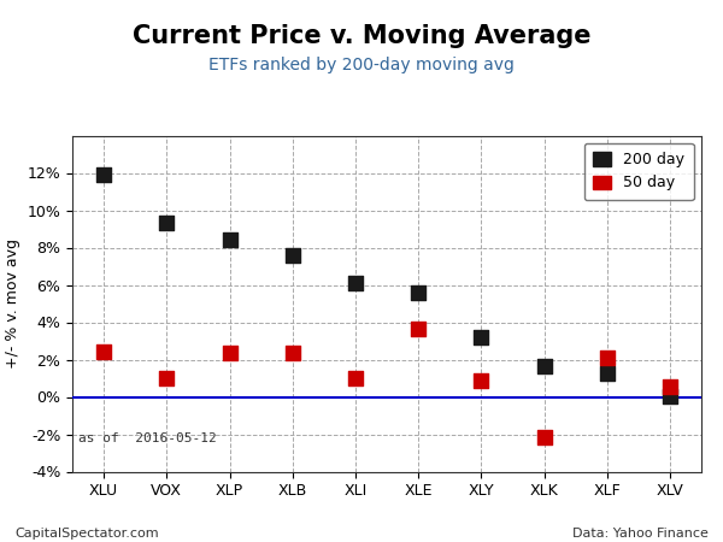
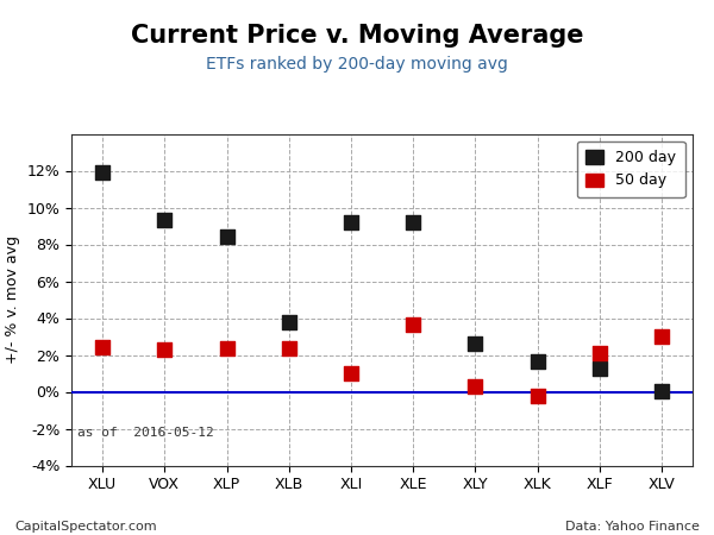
50 day/VOX: 1.0% -> 2.3%
200 day/XLB: 7.6% -> 3.8%
200 day/XLI: 6.1% -> 9.2%
200 day/XLE: 5.6% -> 9.2%
200 day/XLY: 3.2% -> 2.6%
50 day/XLY: 0.9% -> 0.3%
50 day/XLK: -2.1% -> -0.2%
50 day/XLV: 0.6% -> 3.0%
